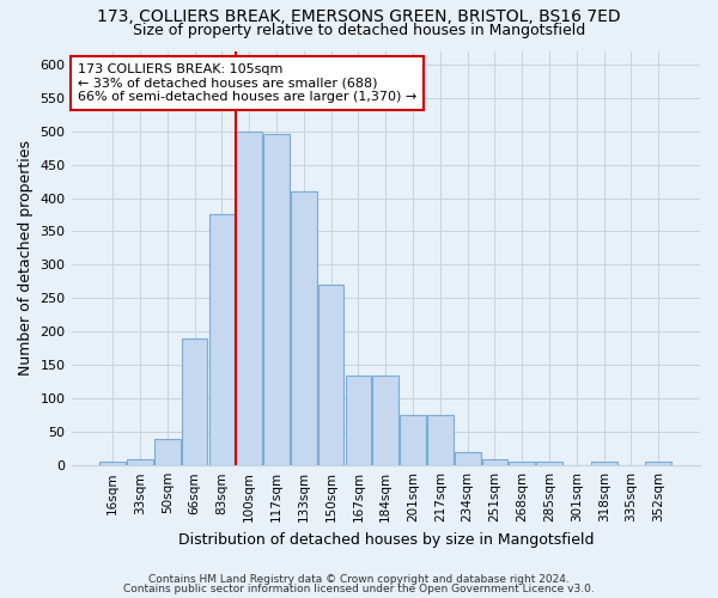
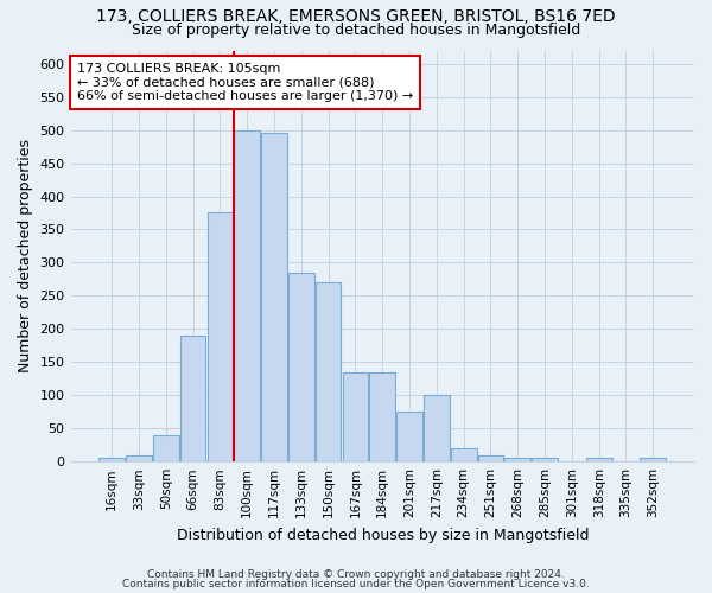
133sqm: 410 -> 284
217sqm: 75 -> 100
